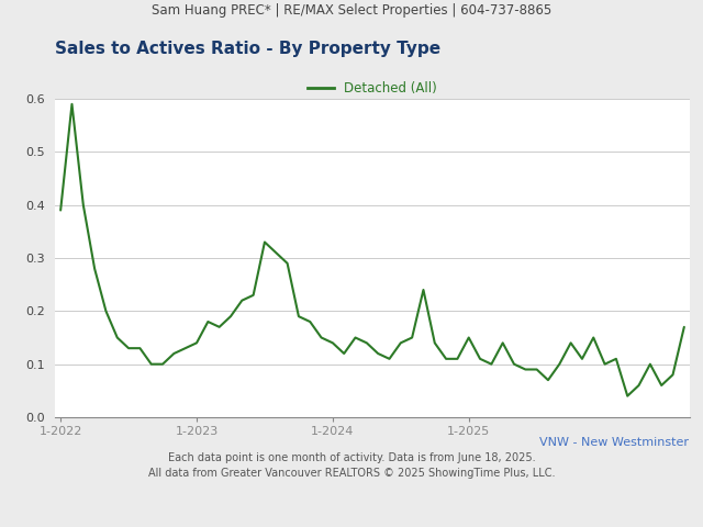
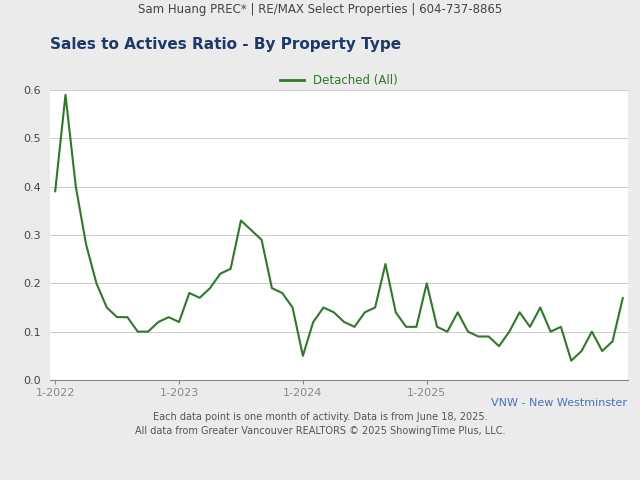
1-2023: 0.14 -> 0.12
1-2024: 0.14 -> 0.05
1-2025: 0.15 -> 0.20
